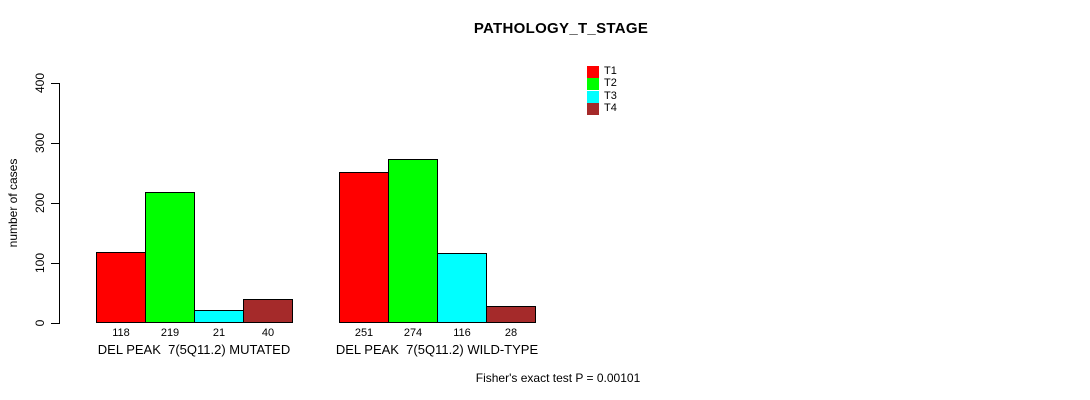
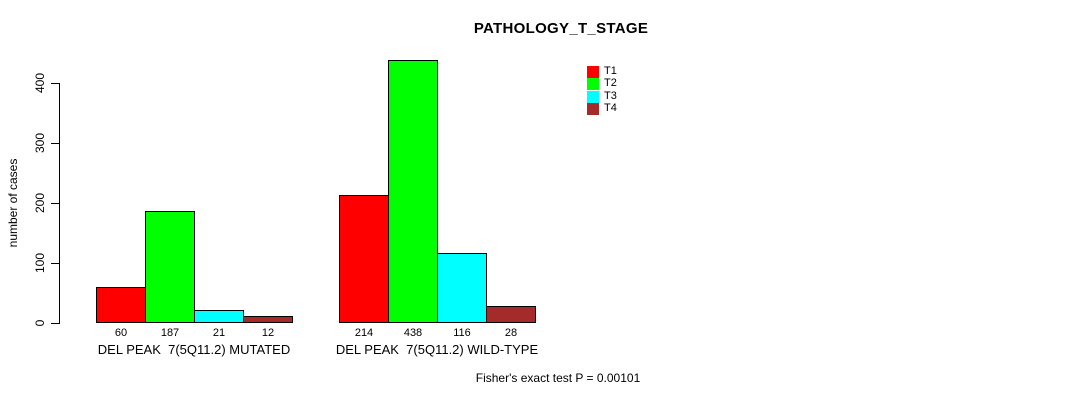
T1/DEL PEAK 7(5Q11.2) MUTATED: 118 -> 60
T2/DEL PEAK 7(5Q11.2) MUTATED: 219 -> 187
T4/DEL PEAK 7(5Q11.2) MUTATED: 40 -> 12
T1/DEL PEAK 7(5Q11.2) WILD-TYPE: 251 -> 214
T2/DEL PEAK 7(5Q11.2) WILD-TYPE: 274 -> 438
